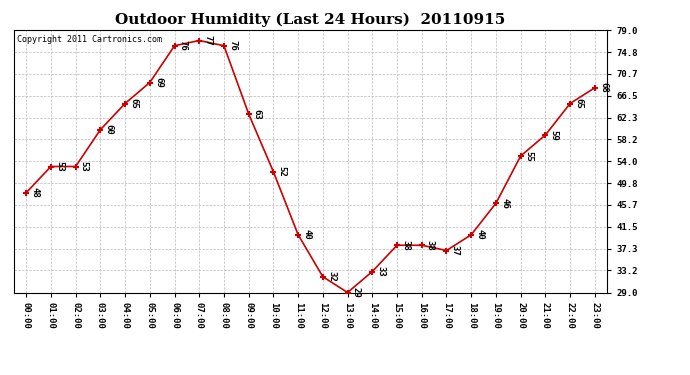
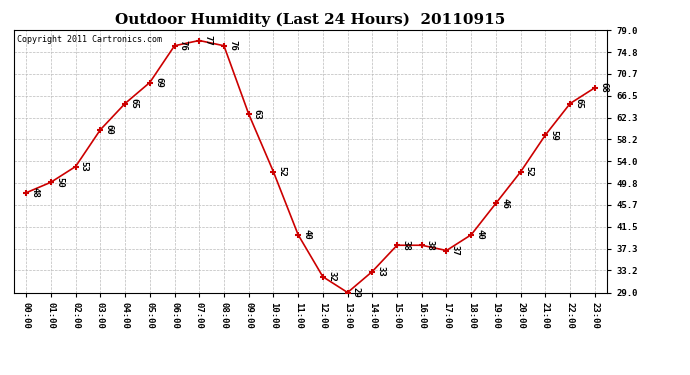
01:00: 53 -> 50
20:00: 55 -> 52
